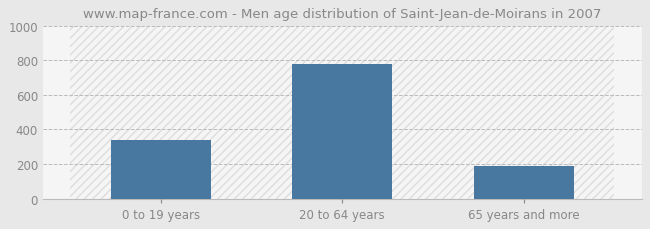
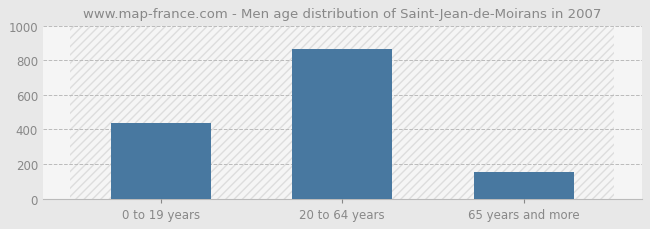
0 to 19 years: 340 -> 440
20 to 64 years: 780 -> 860
65 years and more: 190 -> 160
